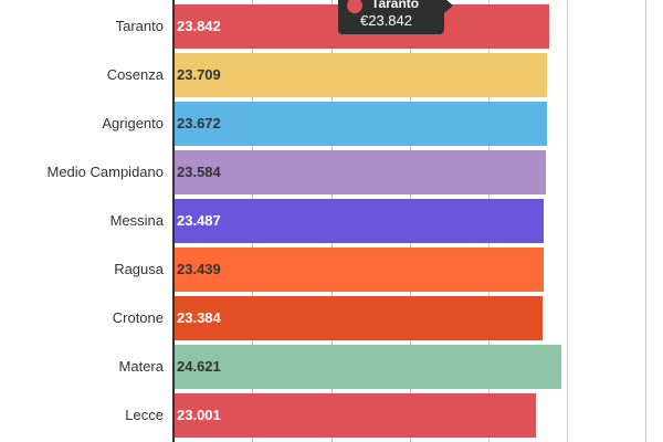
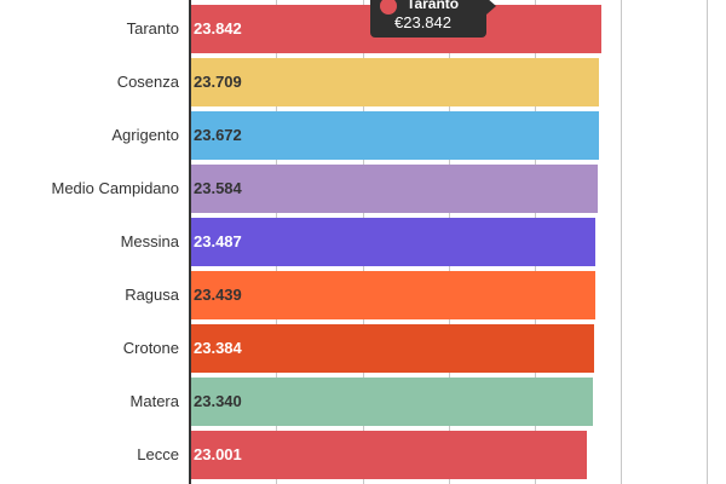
Matera: 24.621 -> 23.340
